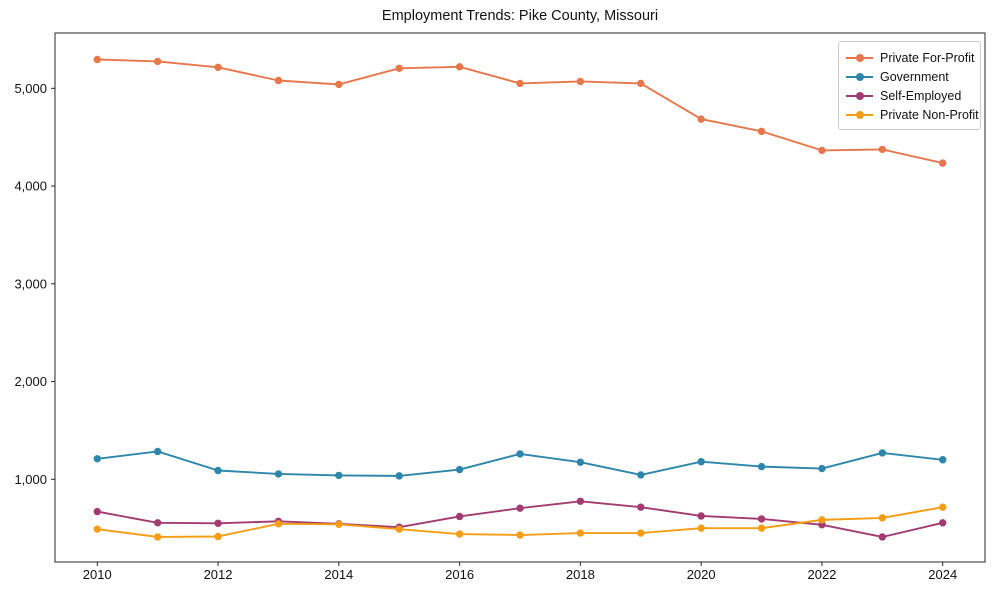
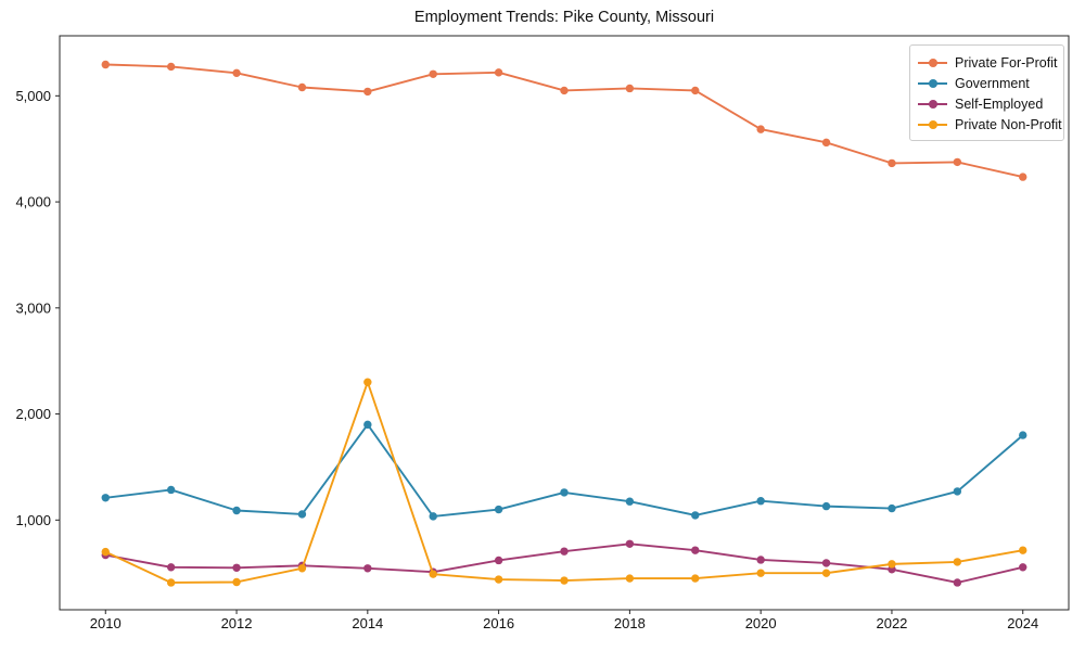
Private Non-Profit/2010: 500 -> 700
Government/2014: 1000 -> 1900
Private Non-Profit/2014: 500 -> 2300
Government/2024: 1200 -> 1800
